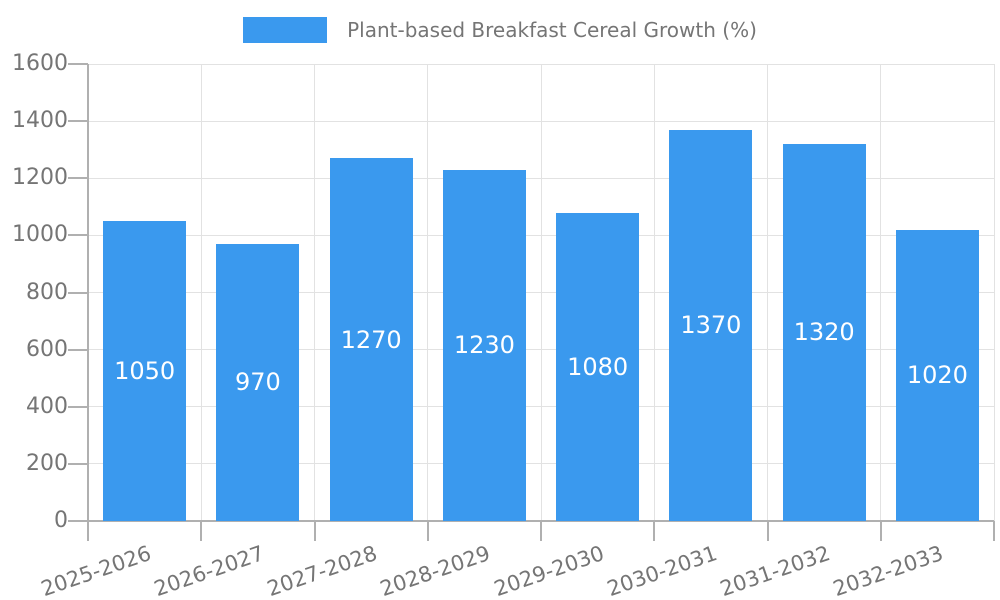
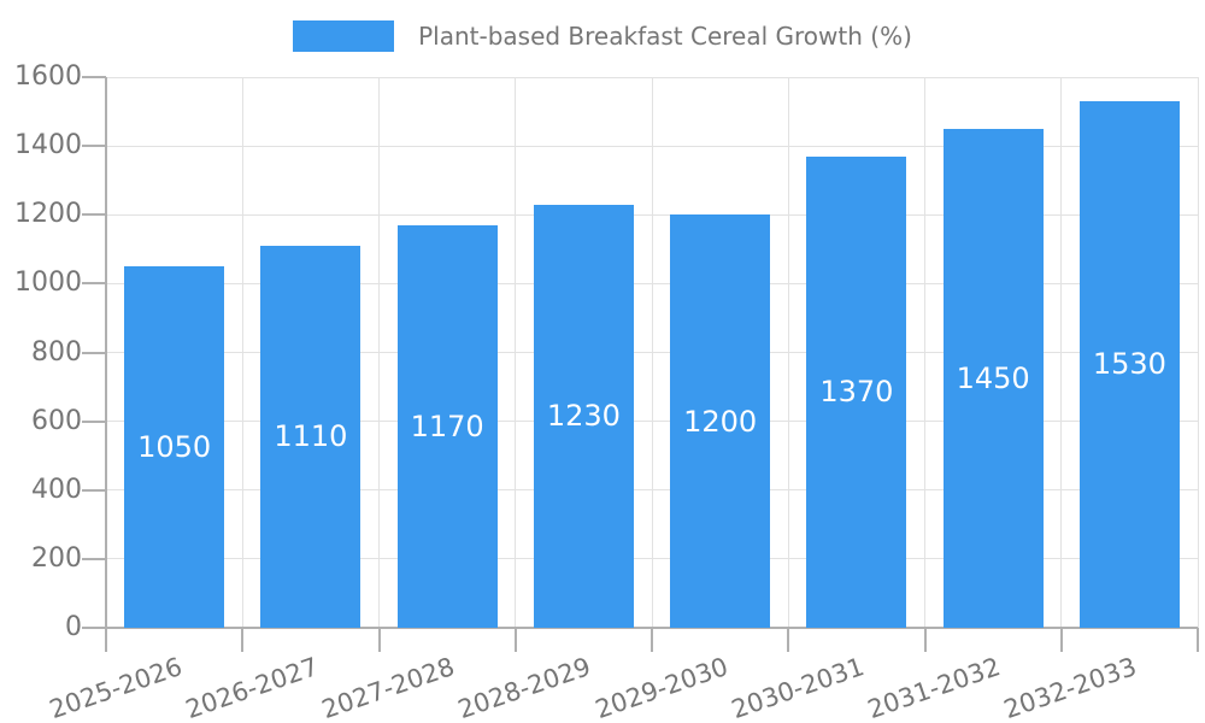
2026-2027: 970 -> 1110
2027-2028: 1270 -> 1170
2029-2030: 1080 -> 1200
2031-2032: 1320 -> 1450
2032-2033: 1020 -> 1530
